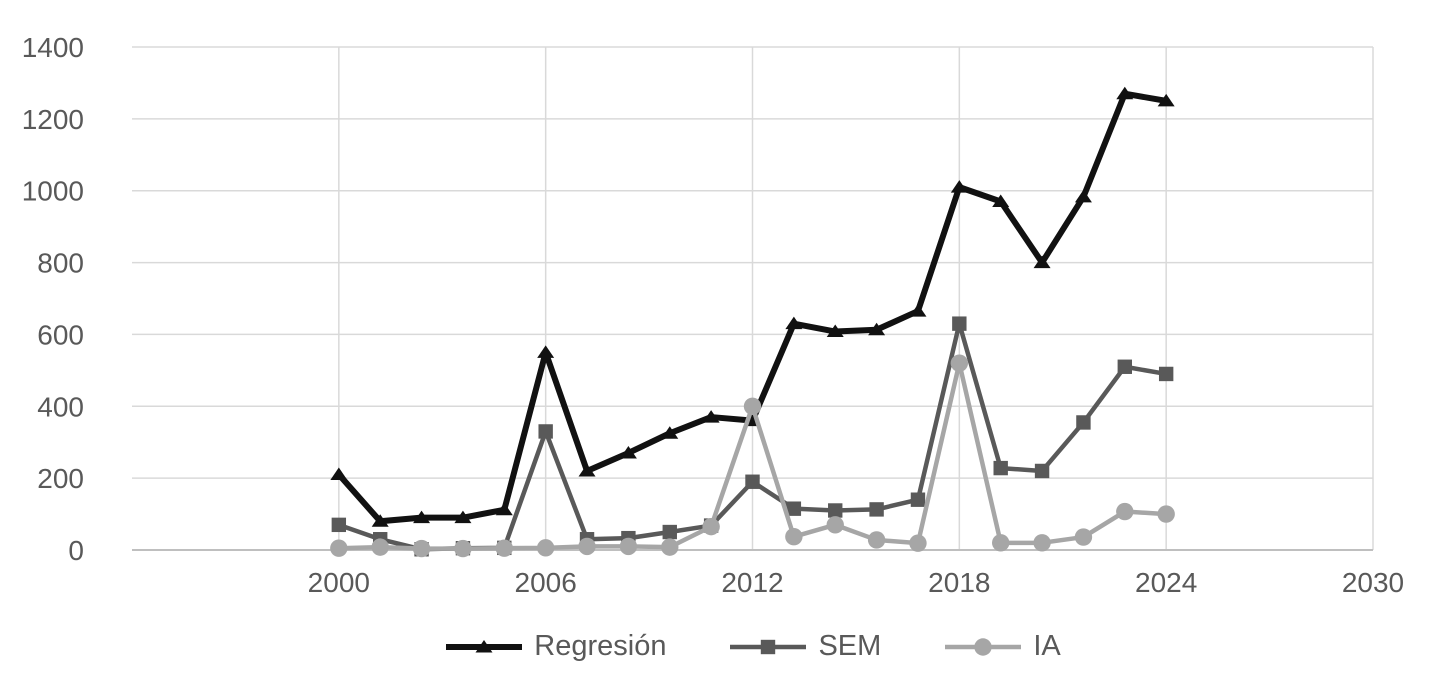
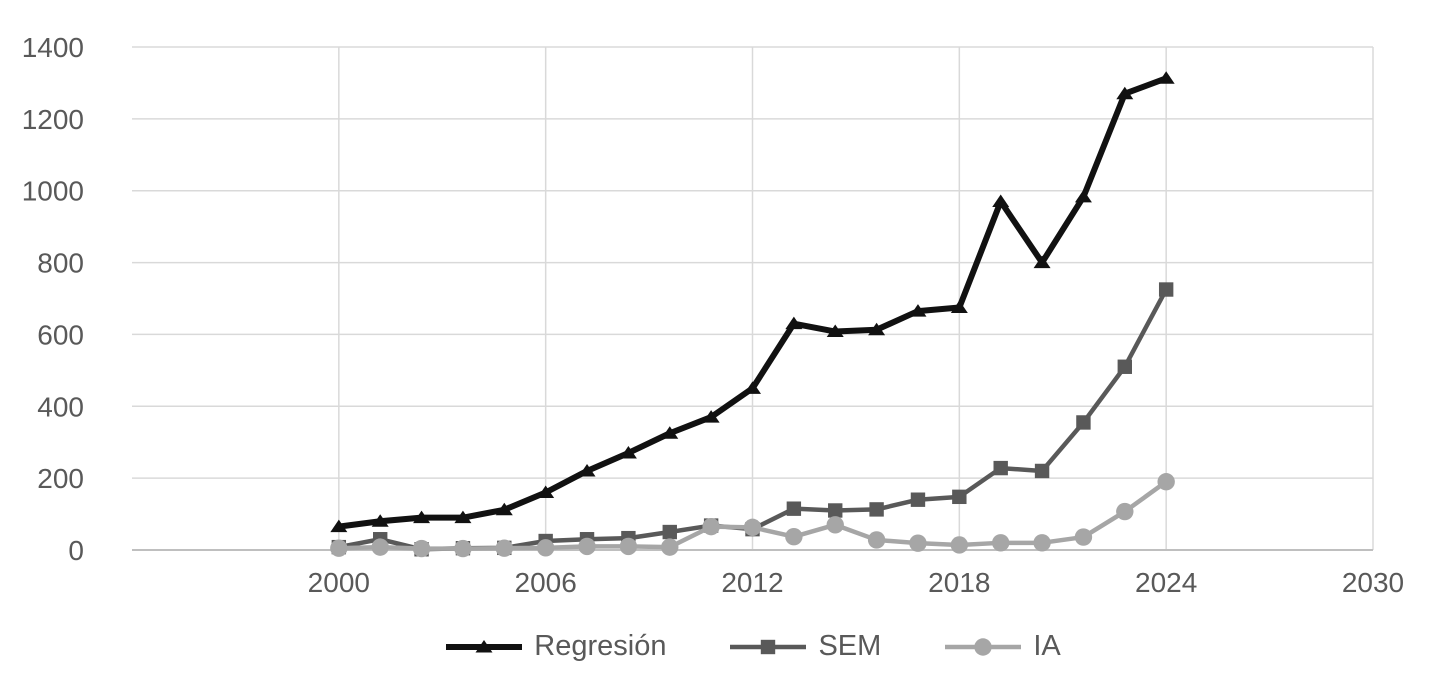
Regresión/2000: 210 -> 60
SEM/2000: 70 -> 10
Regresión/2006: 550 -> 160
SEM/2006: 330 -> 20
Regresión/2012: 360 -> 450
SEM/2012: 190 -> 60
IA/2012: 400 -> 60
Regresión/2018: 1010 -> 680
SEM/2018: 630 -> 150
IA/2018: 520 -> 10
Regresión/2024: 1250 -> 1310
SEM/2024: 490 -> 720
IA/2024: 100 -> 190
